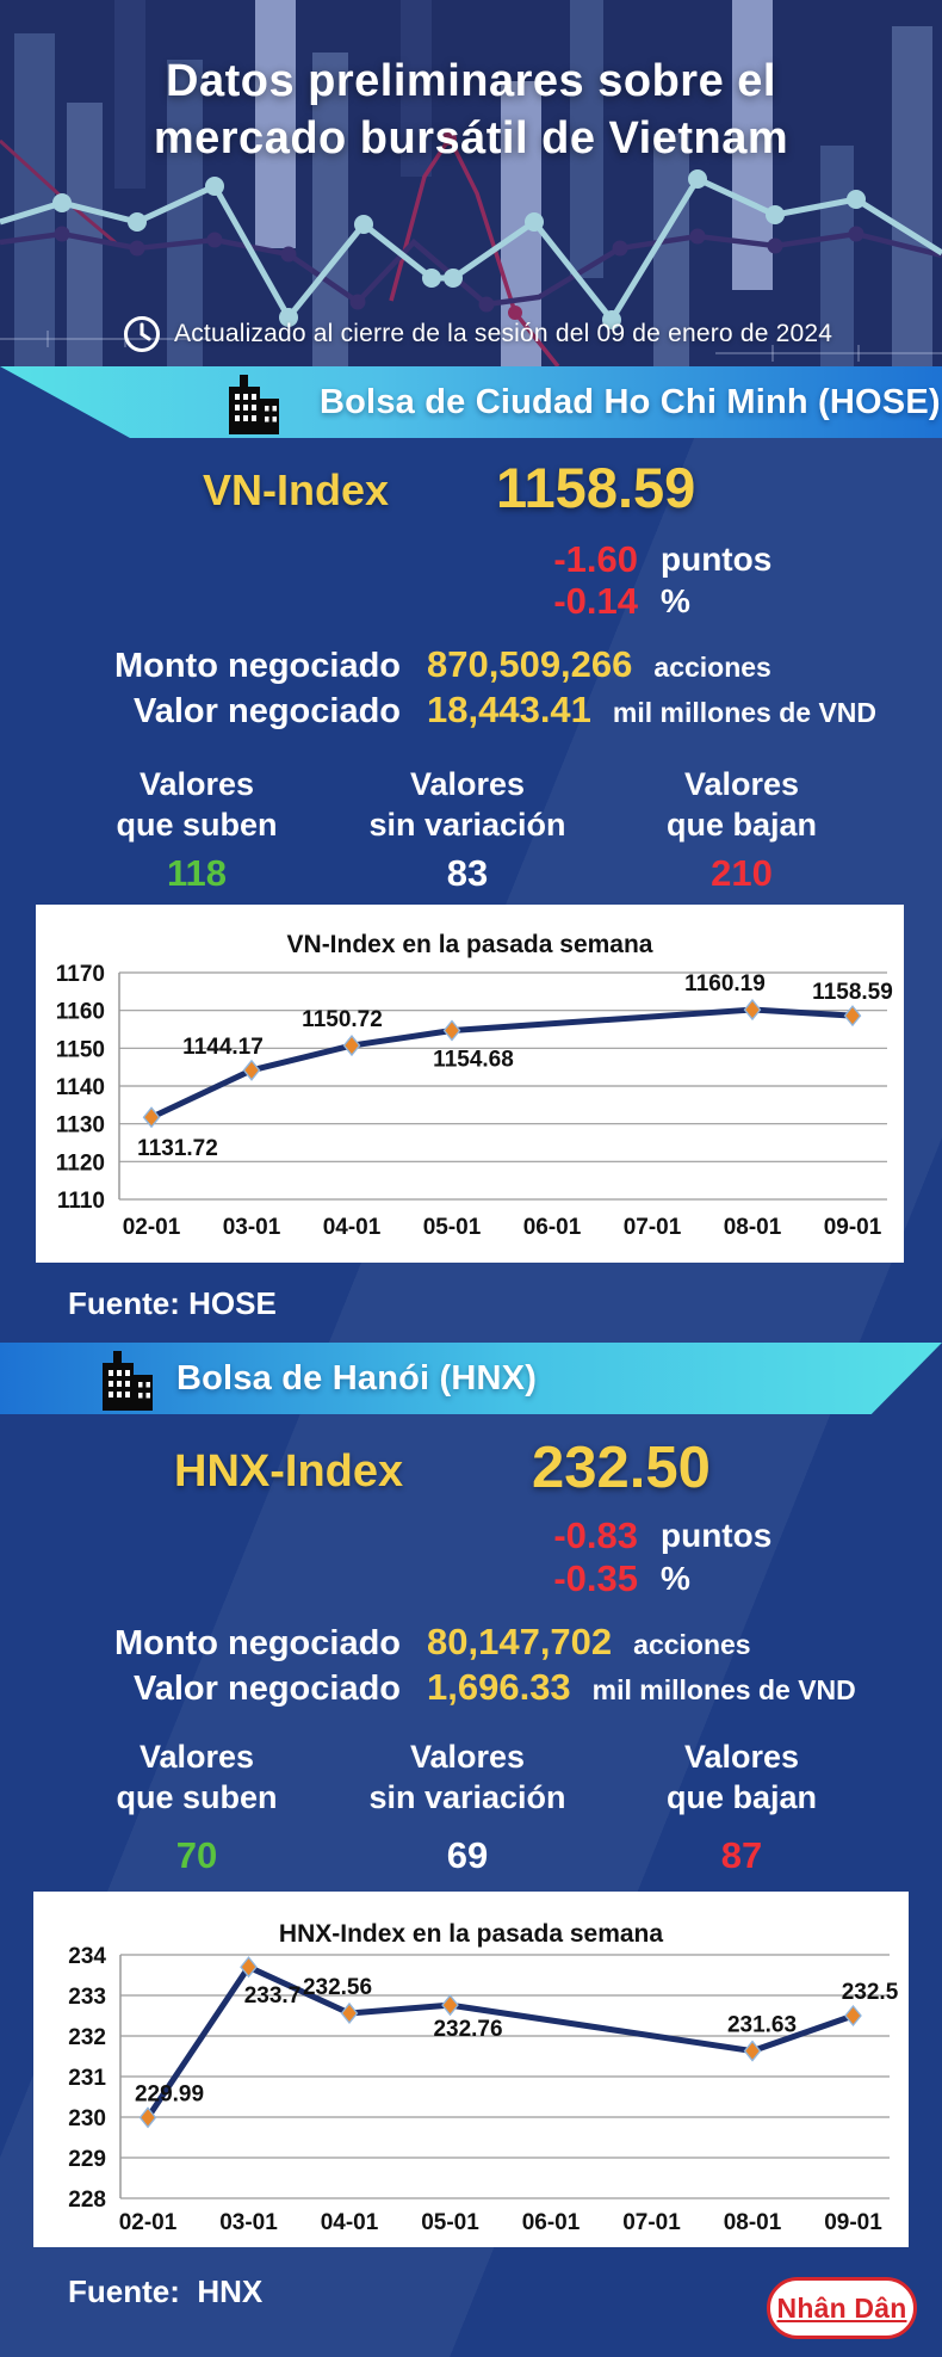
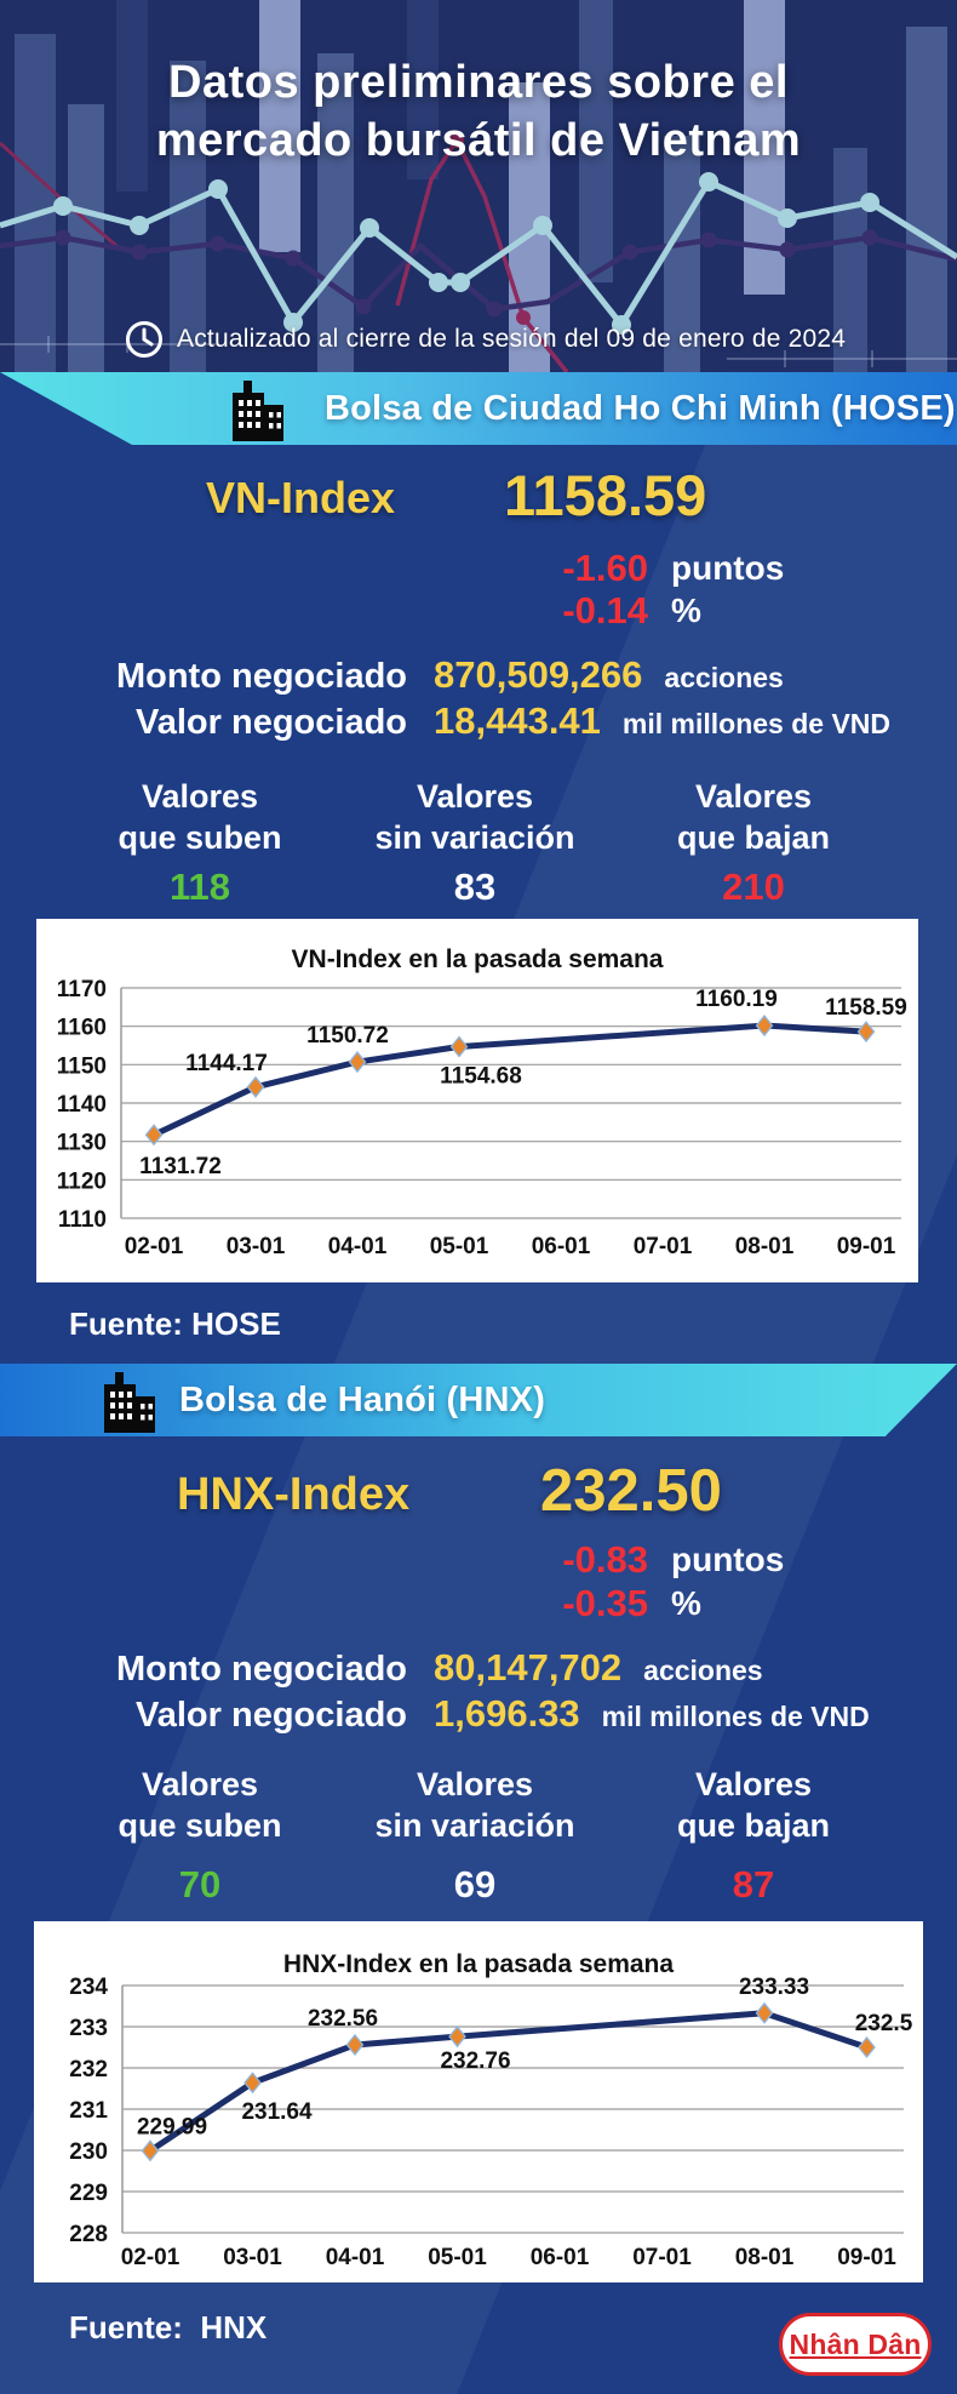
HNX-Index en la pasada semana/03-01: 233.7 -> 231.64
HNX-Index en la pasada semana/08-01: 231.63 -> 233.33
